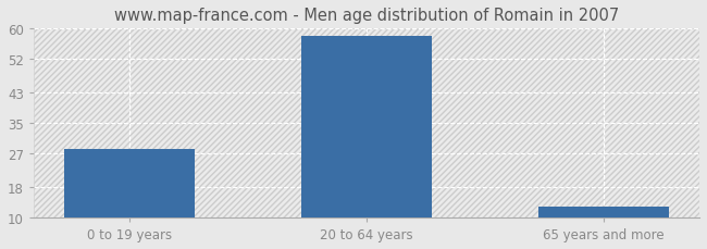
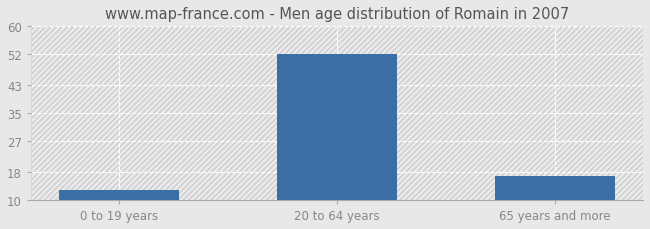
0 to 19 years: 28 -> 13
20 to 64 years: 58 -> 52
65 years and more: 13 -> 17
